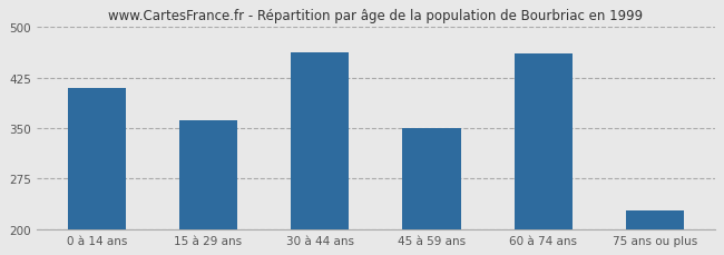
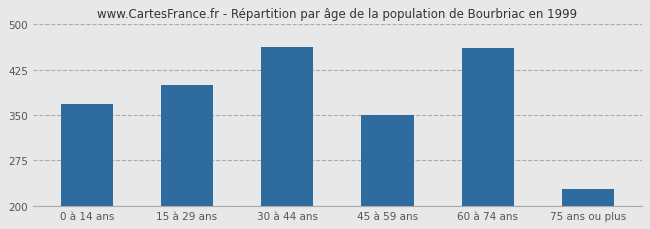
0 à 14 ans: 410 -> 368
15 à 29 ans: 362 -> 400
